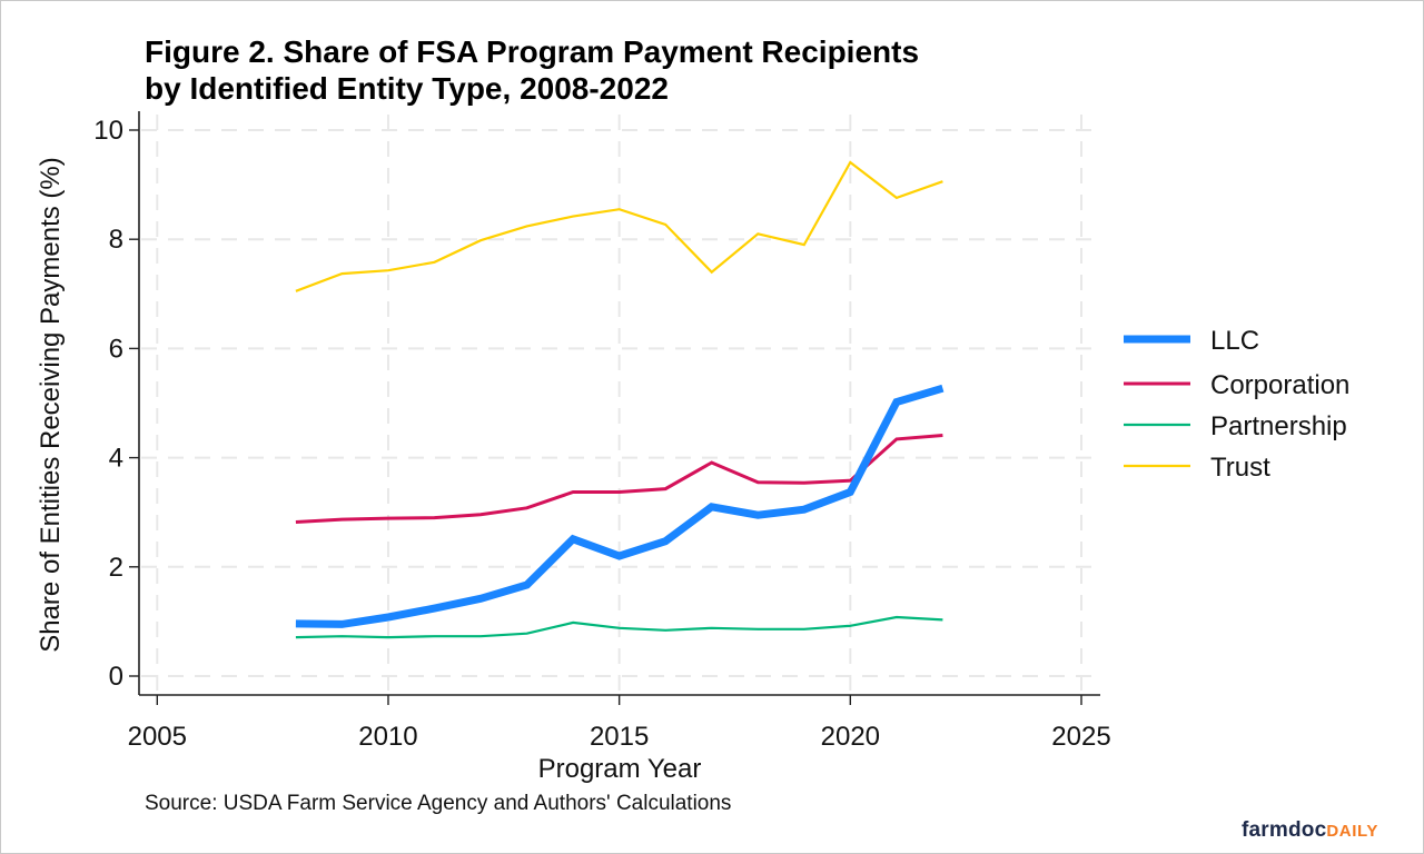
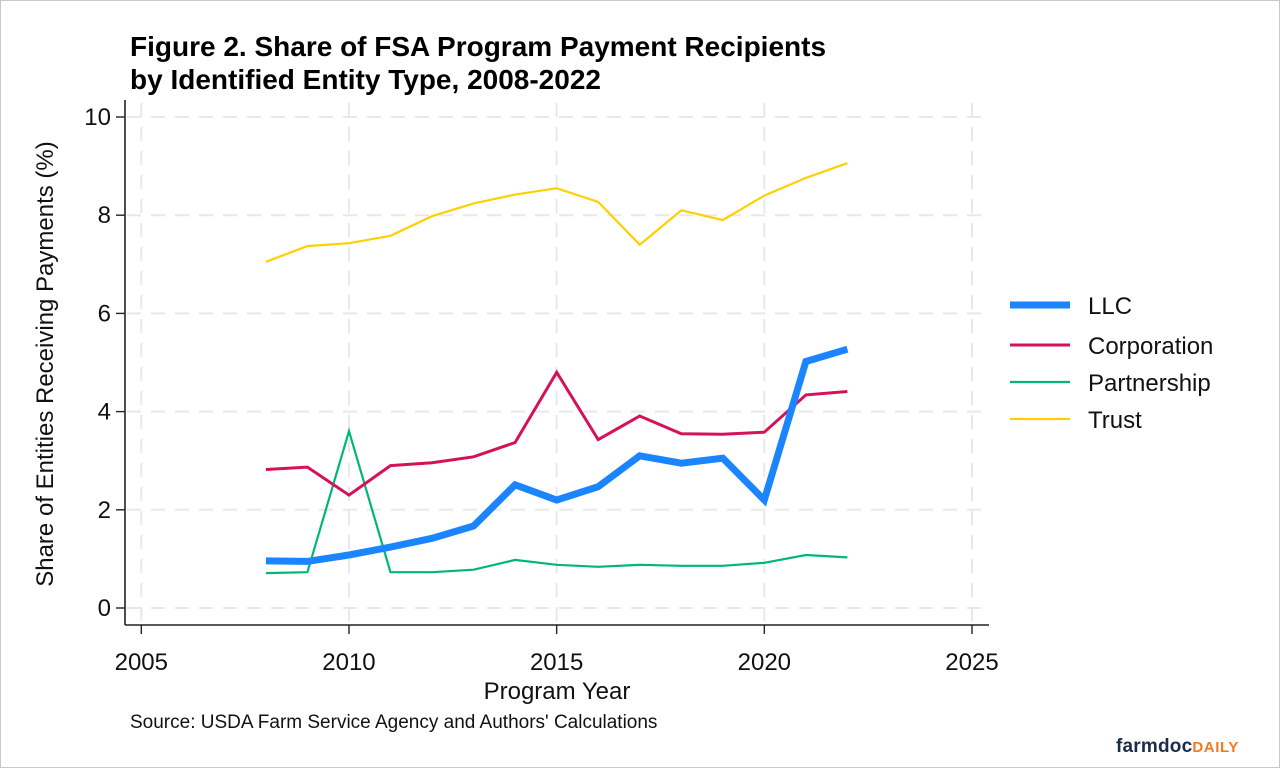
Corporation/2010: 2.9 -> 2.3
Partnership/2010: 0.7 -> 3.6
Corporation/2015: 3.4 -> 4.8
LLC/2020: 3.4 -> 2.2
Trust/2020: 9.4 -> 8.4
